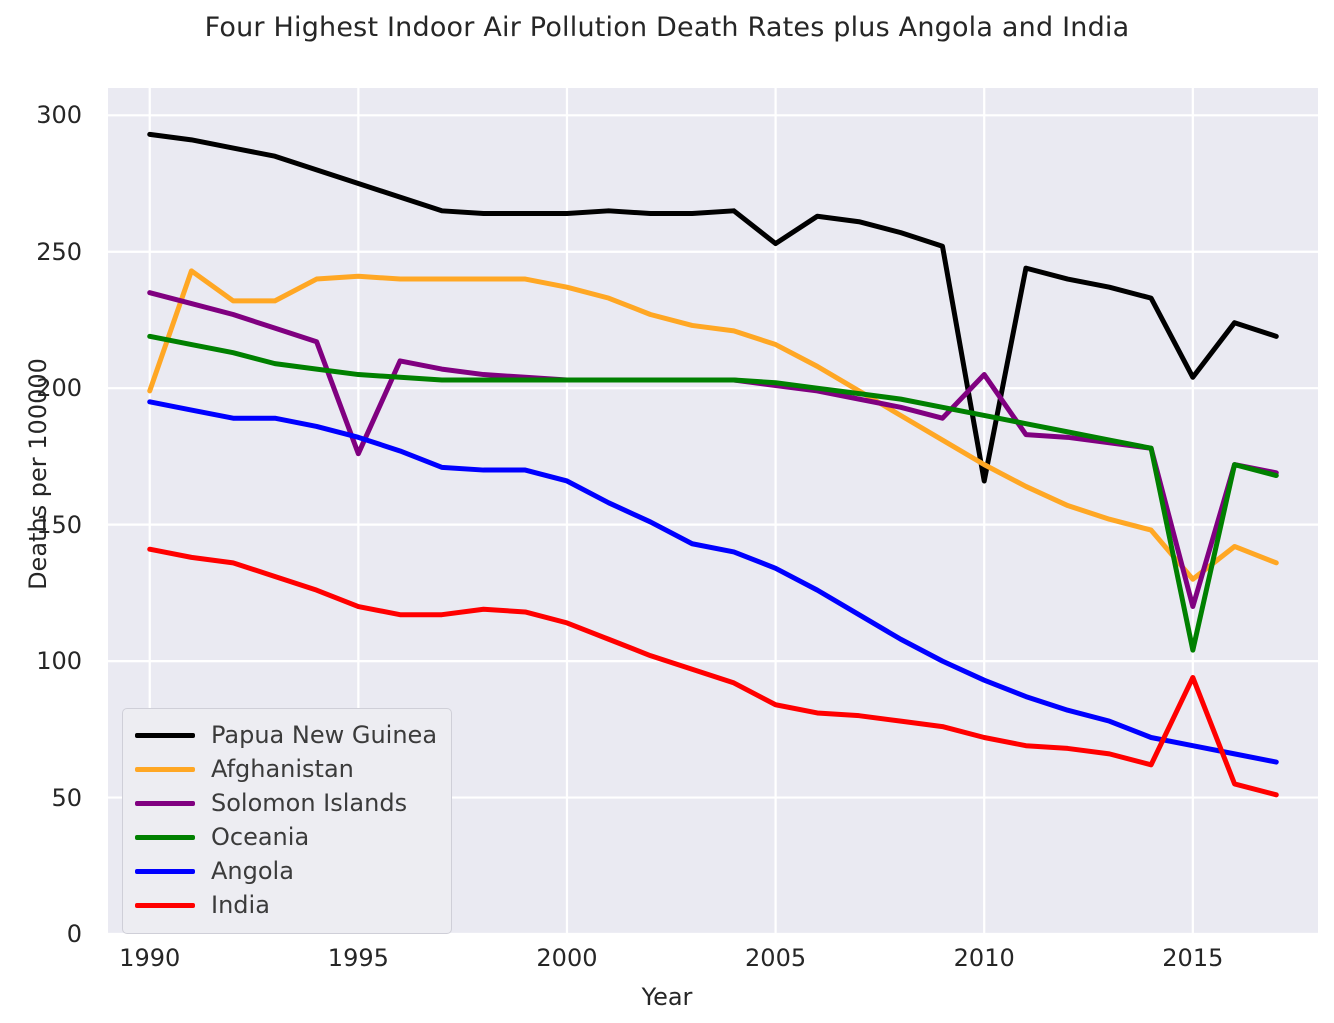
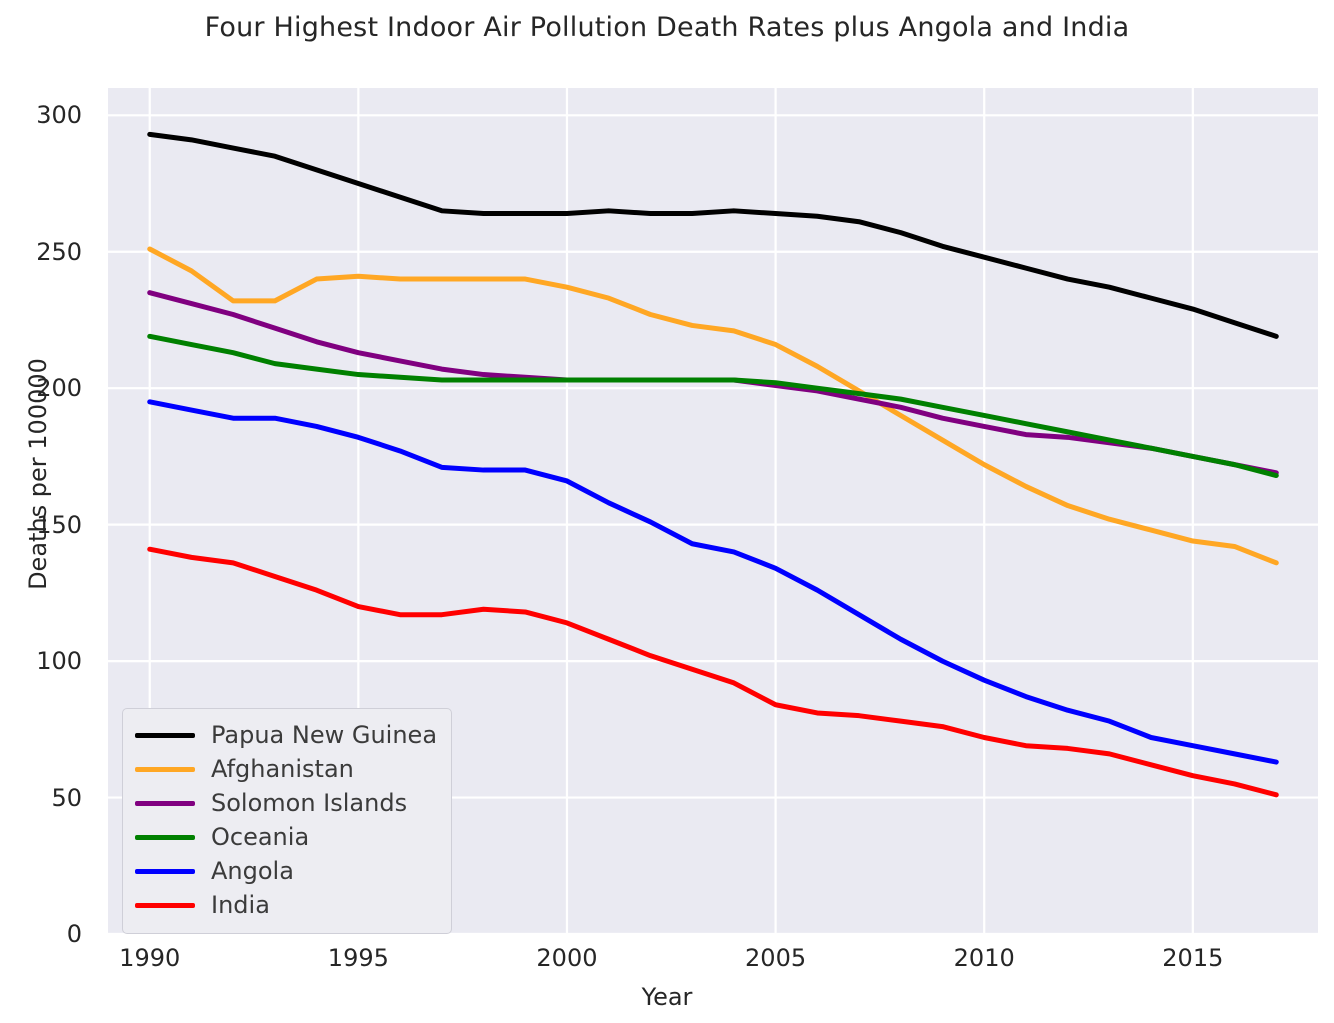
Afghanistan/1990: 199 -> 251
Solomon Islands/1995: 176 -> 213
Papua New Guinea/2005: 253 -> 264
Papua New Guinea/2010: 166 -> 248
Solomon Islands/2010: 205 -> 186
Papua New Guinea/2015: 204 -> 229
Afghanistan/2015: 130 -> 144
Solomon Islands/2015: 120 -> 175
Oceania/2015: 104 -> 175
India/2015: 94 -> 58
